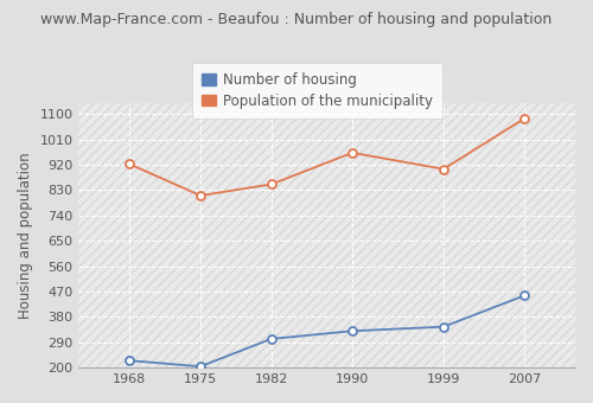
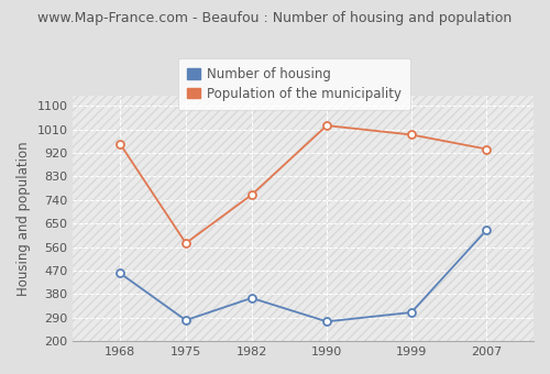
Number of housing/1968: 225 -> 460
Population of the municipality/1968: 923 -> 955
Number of housing/1975: 204 -> 280
Population of the municipality/1975: 811 -> 575
Number of housing/1982: 302 -> 365
Population of the municipality/1982: 851 -> 760
Number of housing/1990: 330 -> 275
Population of the municipality/1990: 963 -> 1025
Number of housing/1999: 345 -> 310
Population of the municipality/1999: 905 -> 990
Number of housing/2007: 456 -> 625
Population of the municipality/2007: 1085 -> 935
